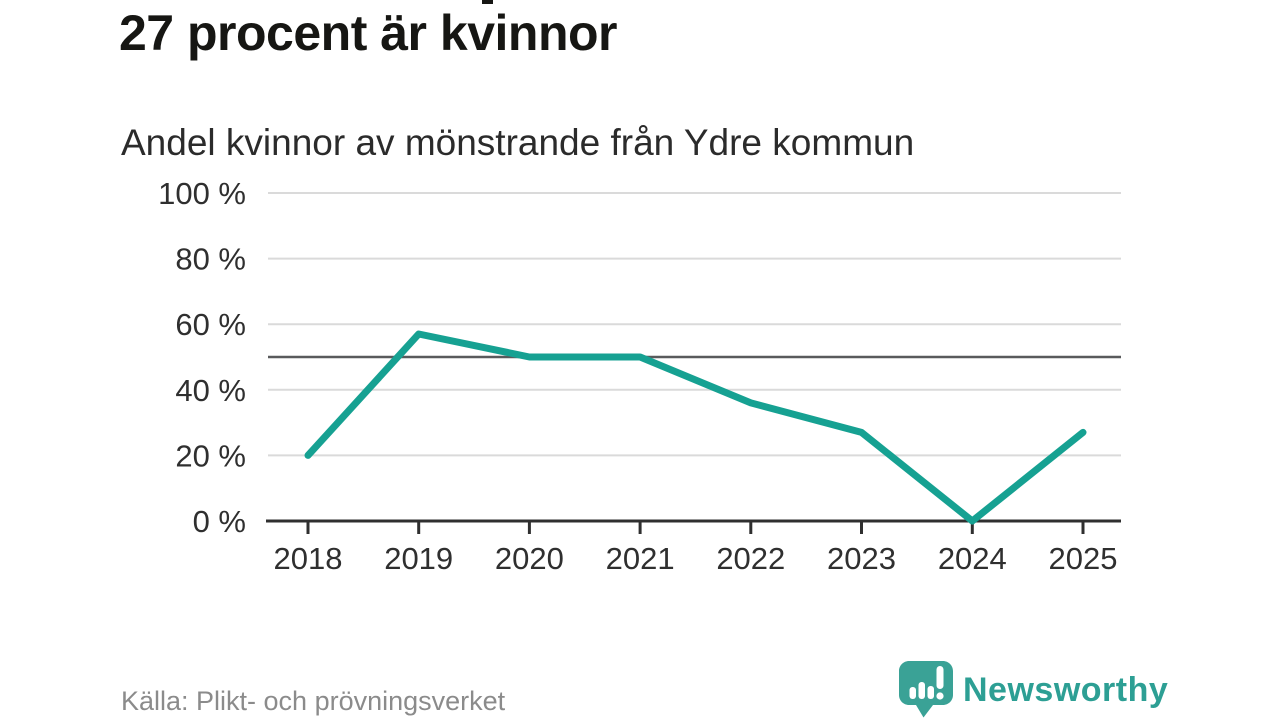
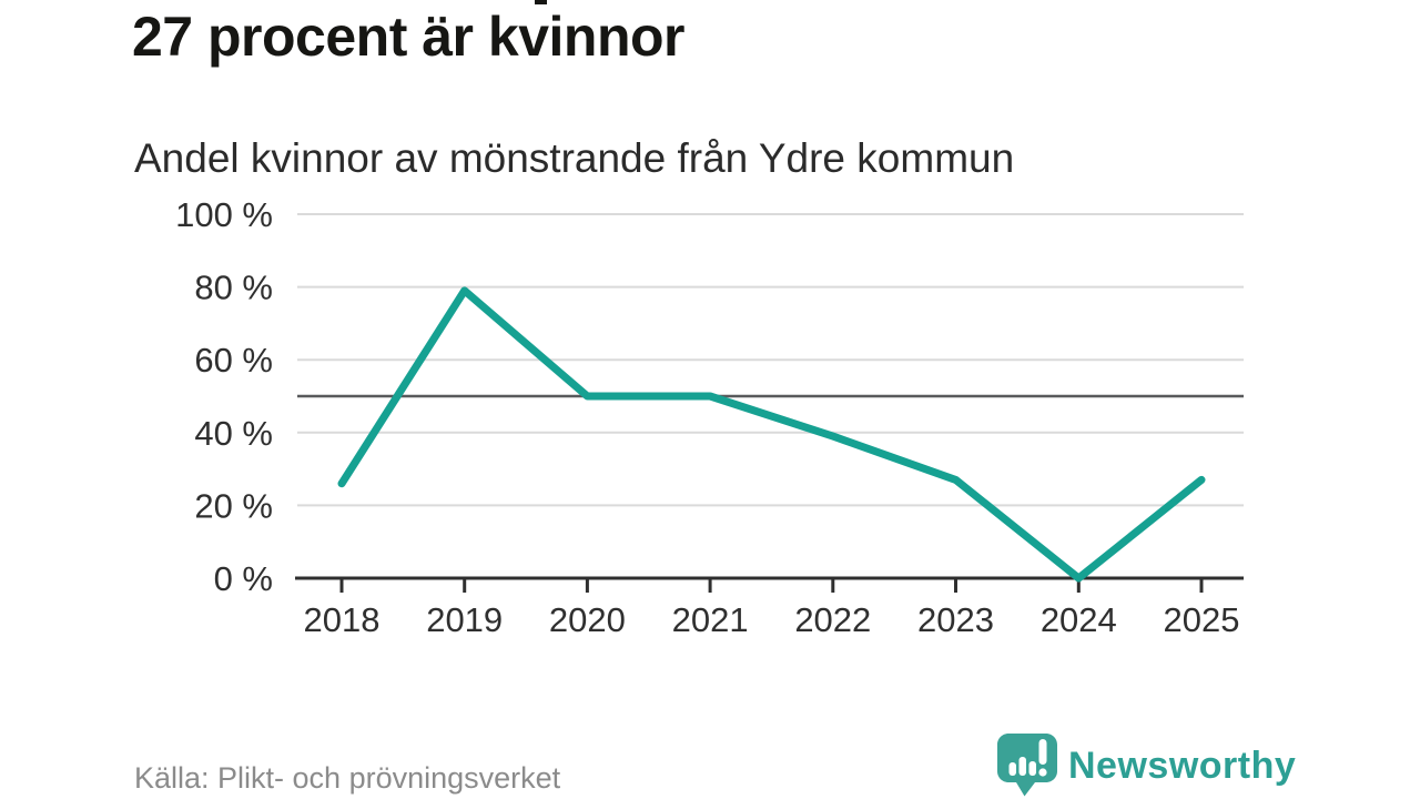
2018: 20% -> 26%
2019: 57% -> 79%
2022: 36% -> 39%
